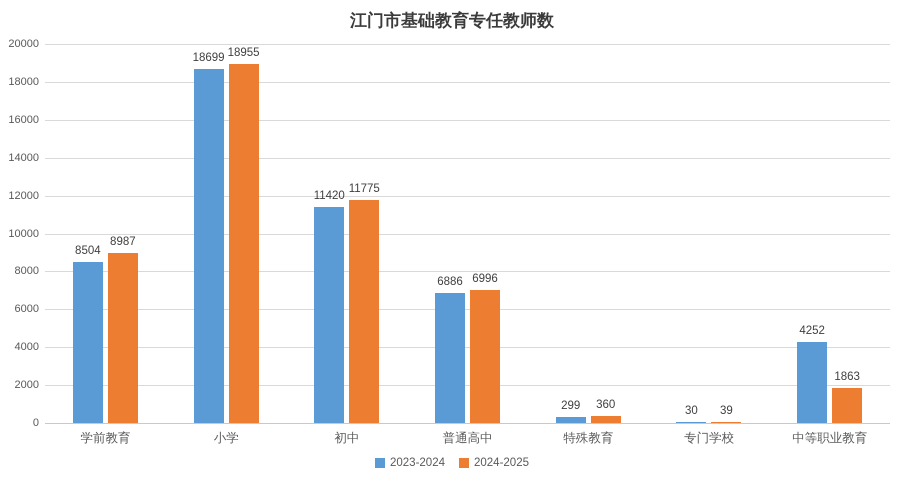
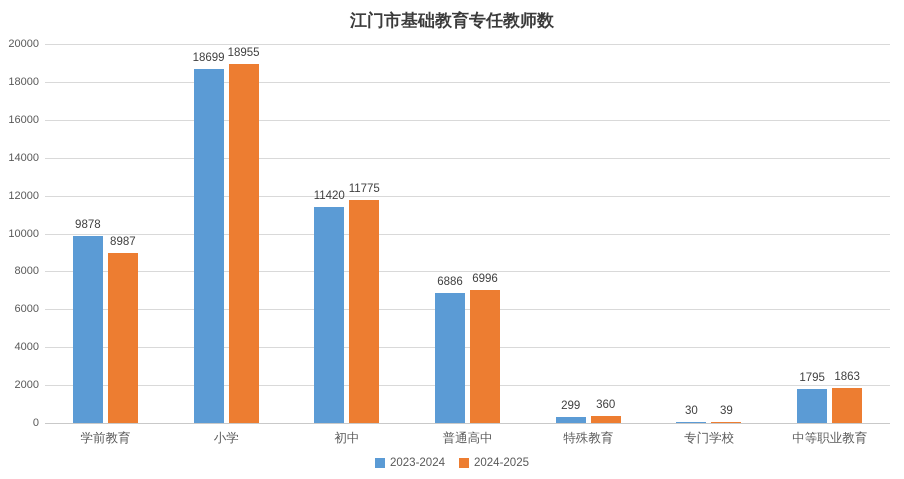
2023-2024/学前教育: 8504 -> 9878
2023-2024/中等职业教育: 4252 -> 1795
